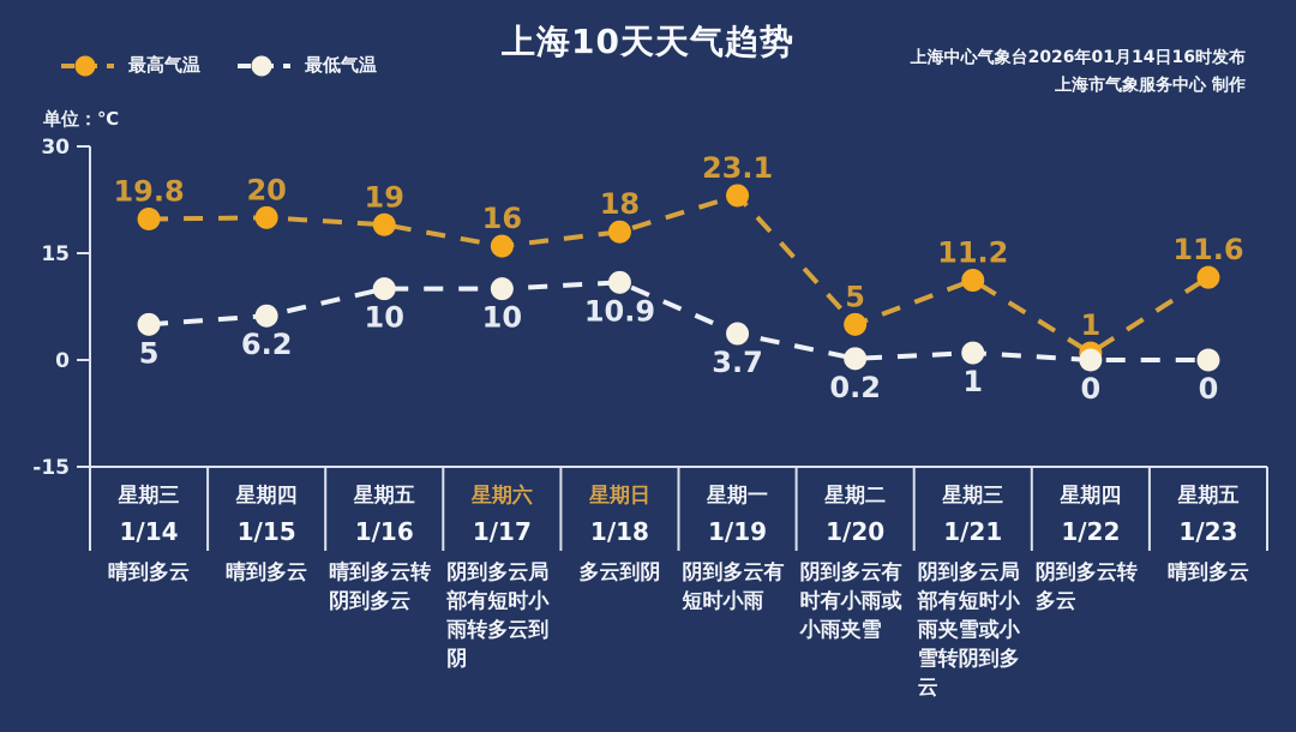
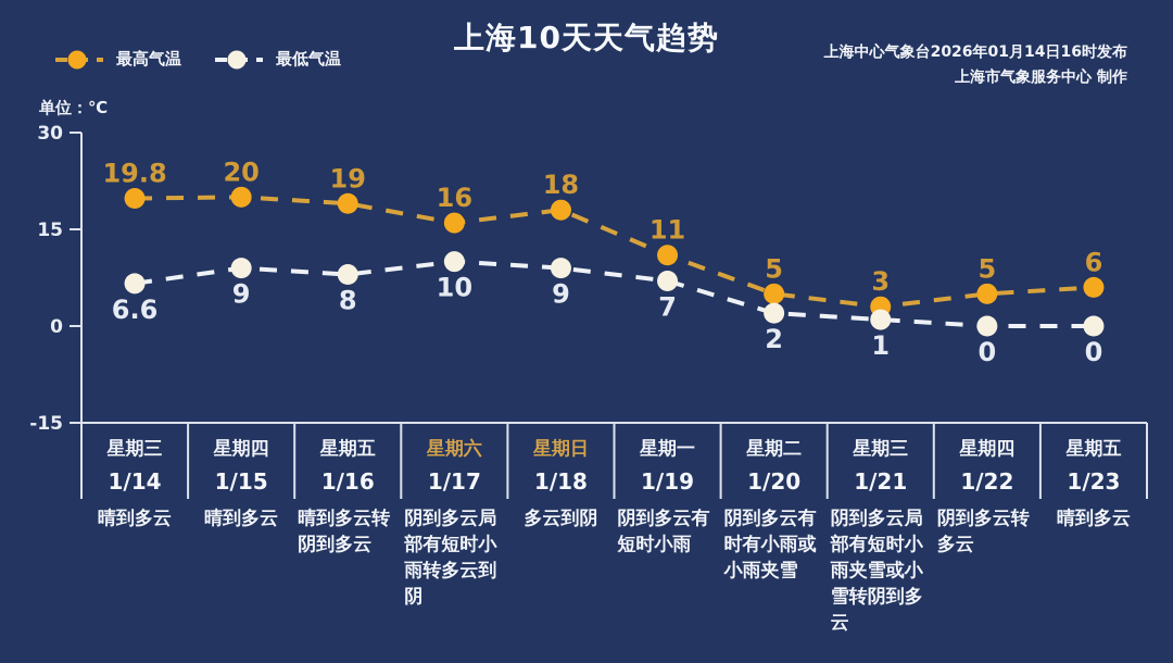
最低气温/1/14: 5 -> 6.6
最低气温/1/15: 6.2 -> 9
最低气温/1/16: 10 -> 8
最低气温/1/18: 10.9 -> 9
最高气温/1/19: 23.1 -> 11
最低气温/1/19: 3.7 -> 7
最低气温/1/20: 0.2 -> 2
最高气温/1/21: 11.2 -> 3
最高气温/1/22: 1 -> 5
最高气温/1/23: 11.6 -> 6
